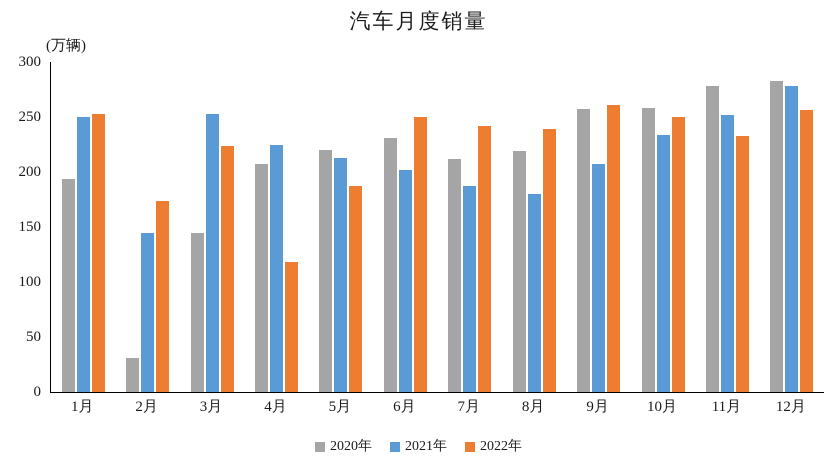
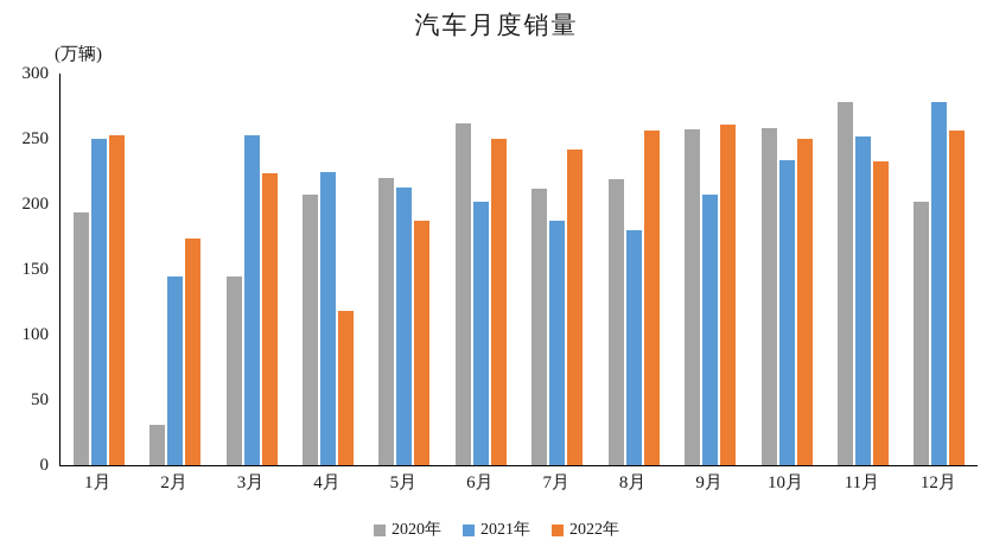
2020年/6月: 231 -> 262
2022年/8月: 239 -> 256
2020年/12月: 283 -> 202
